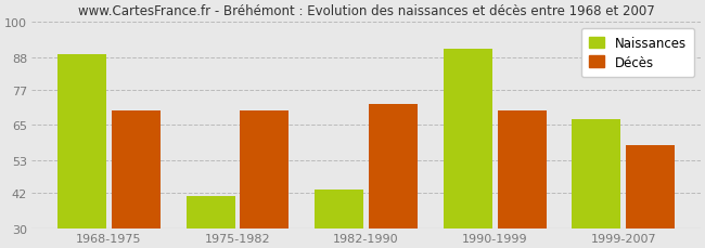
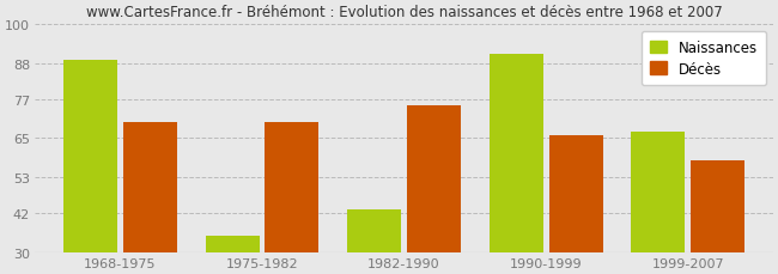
Naissances/1975-1982: 41 -> 35
Décès/1982-1990: 72 -> 75
Décès/1990-1999: 70 -> 66
